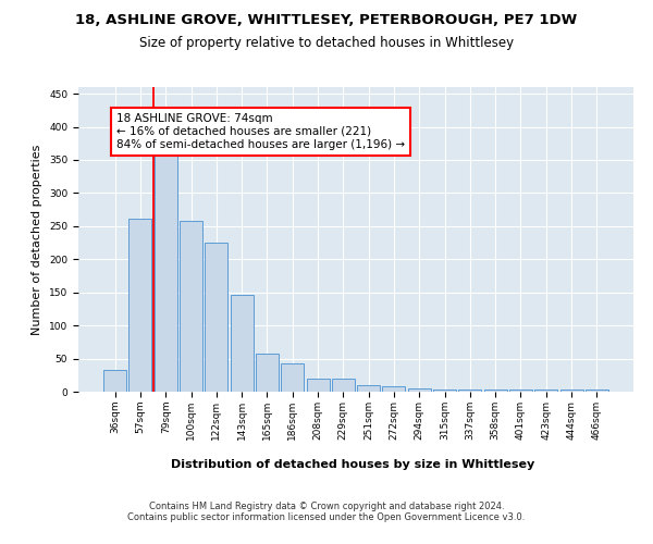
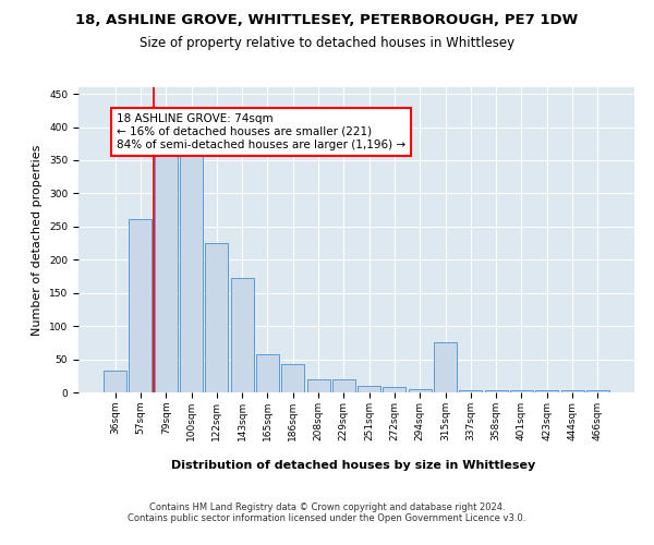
100sqm: 258 -> 358
143sqm: 147 -> 172
315sqm: 4 -> 76
